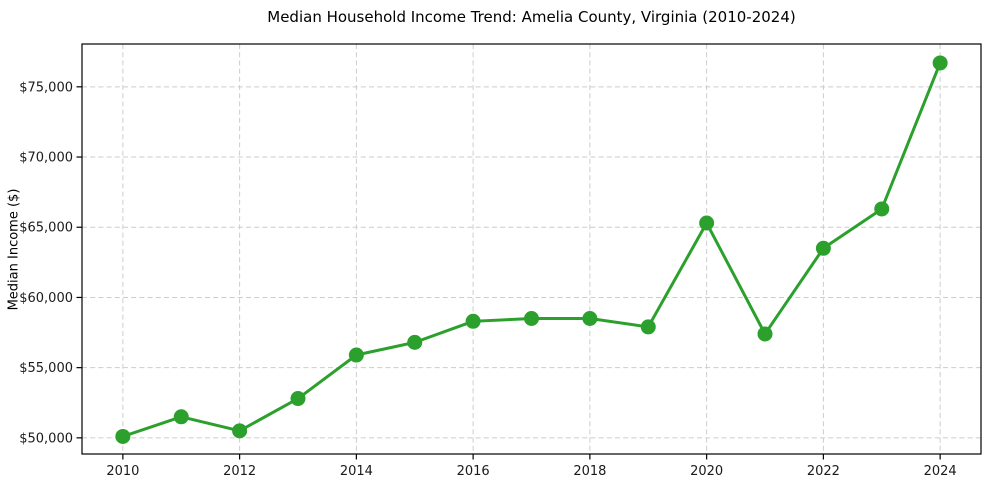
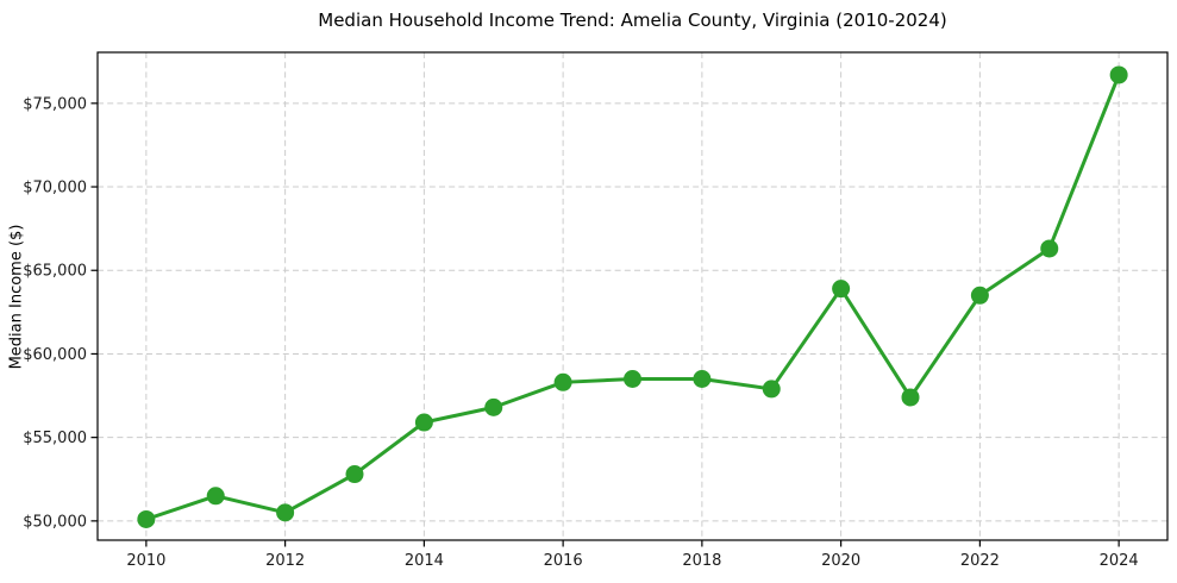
2020: $65300 -> $63900
